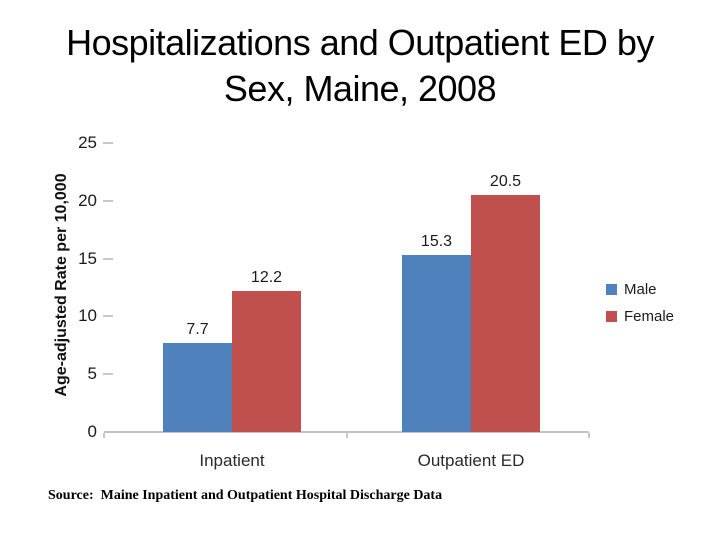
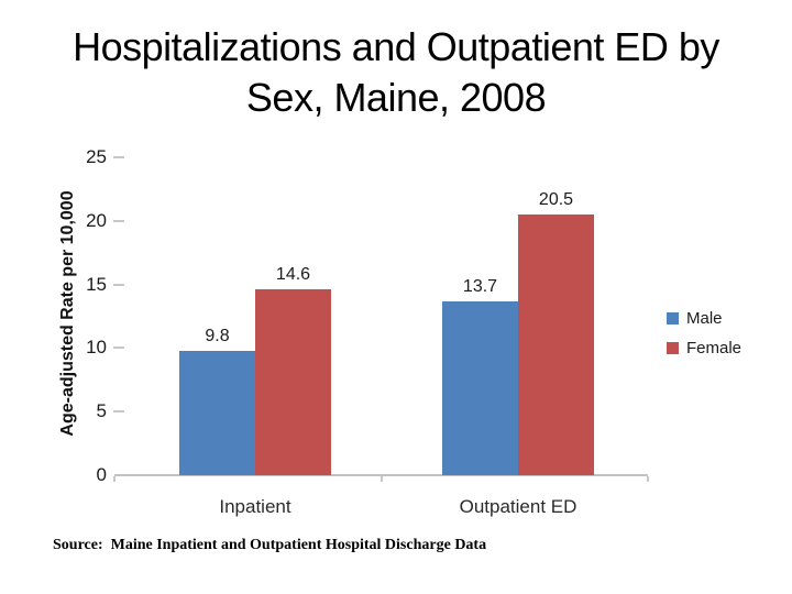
Male/Inpatient: 7.7 -> 9.8
Female/Inpatient: 12.2 -> 14.6
Male/Outpatient ED: 15.3 -> 13.7
